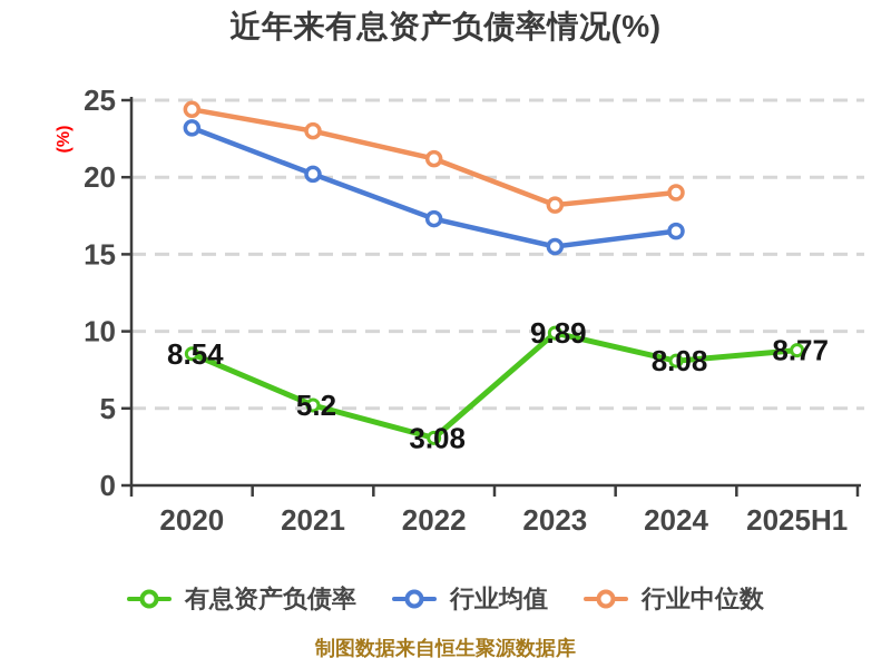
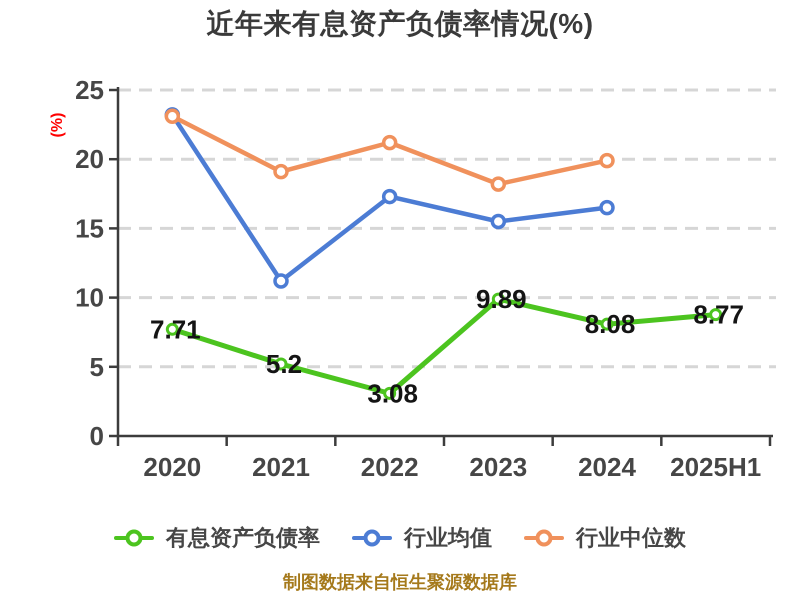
有息资产负债率/2020: 8.54 -> 7.71
行业中位数/2020: 24.4 -> 23.1
行业均值/2021: 20.2 -> 11.2
行业中位数/2021: 23.0 -> 19.1
行业中位数/2024: 19.0 -> 19.9
